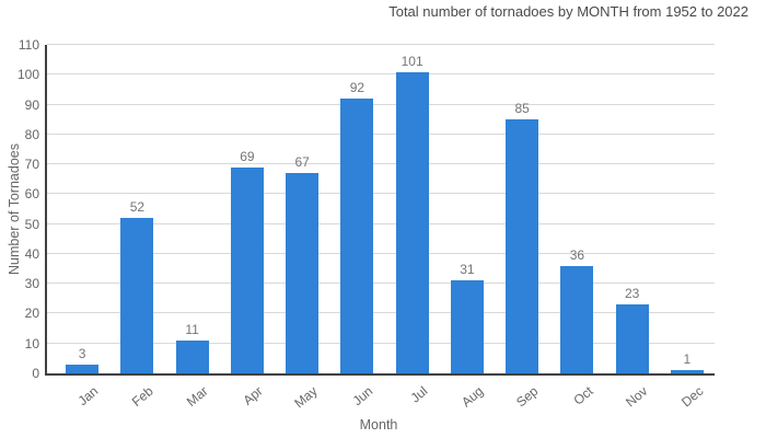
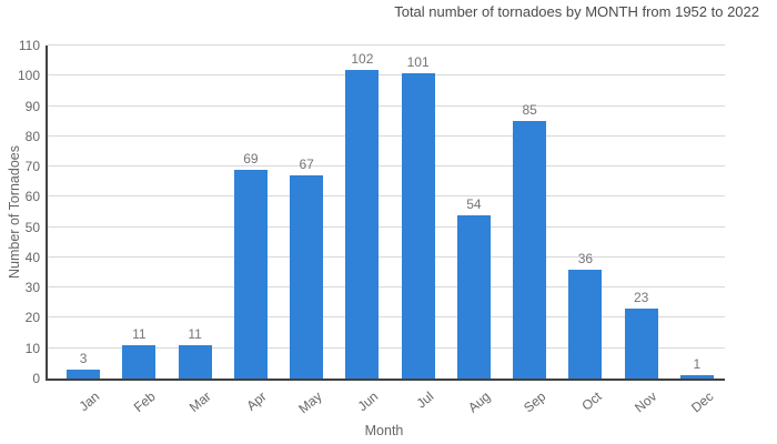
Feb: 52 -> 11
Jun: 92 -> 102
Aug: 31 -> 54
